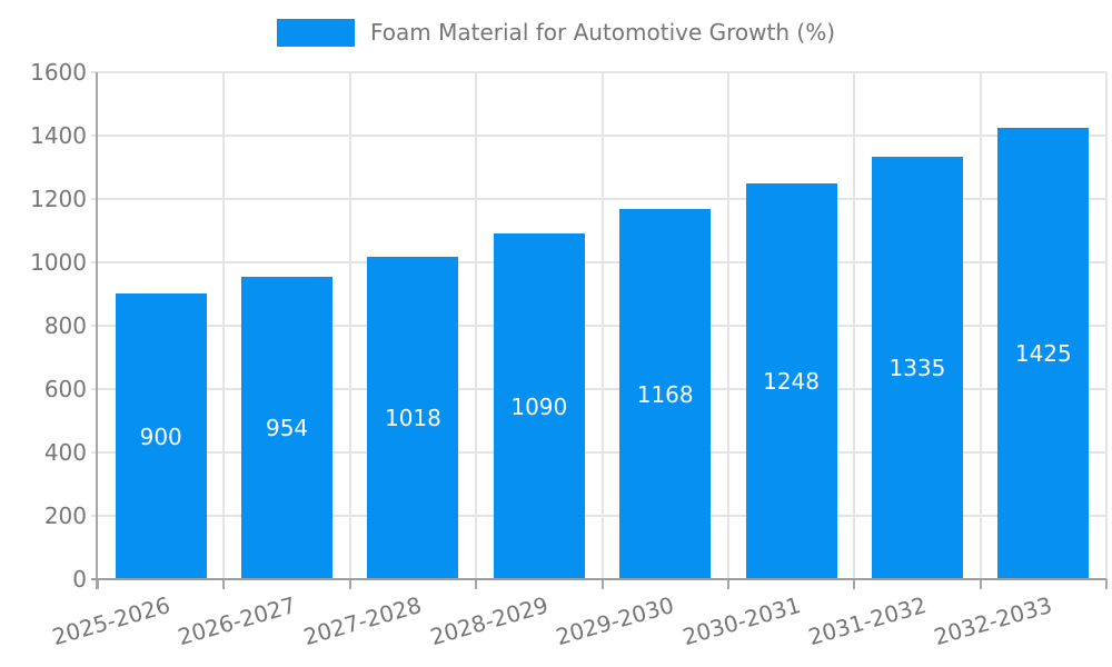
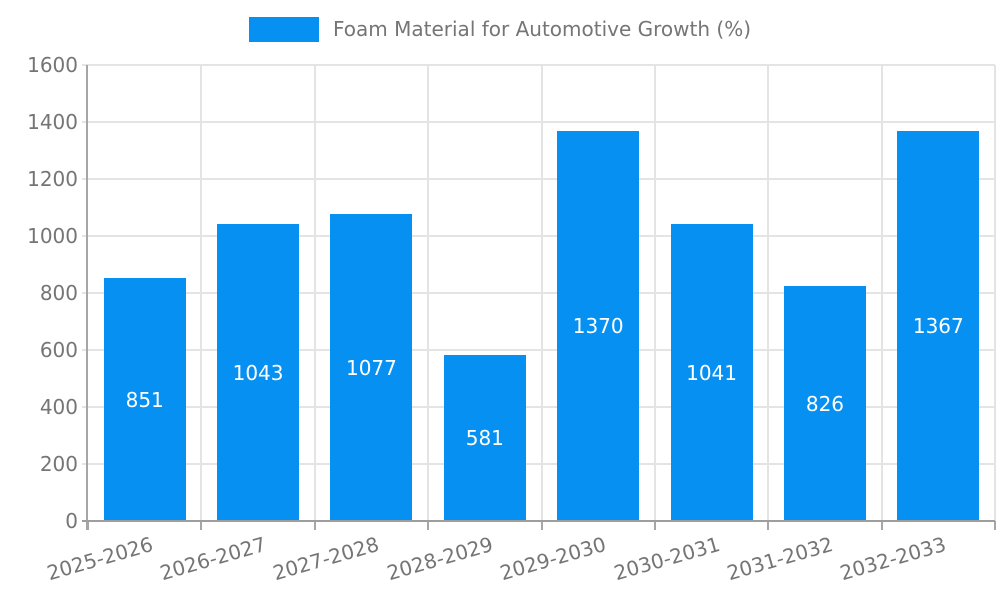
2025-2026: 900 -> 851
2026-2027: 954 -> 1043
2027-2028: 1018 -> 1077
2028-2029: 1090 -> 581
2029-2030: 1168 -> 1370
2030-2031: 1248 -> 1041
2031-2032: 1335 -> 826
2032-2033: 1425 -> 1367
